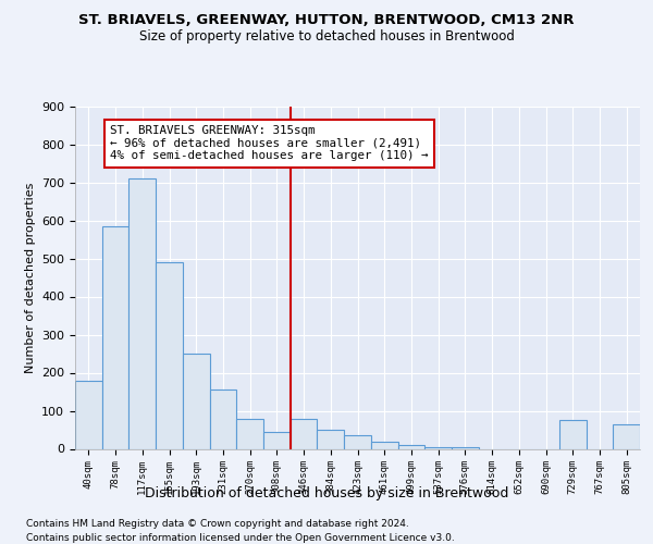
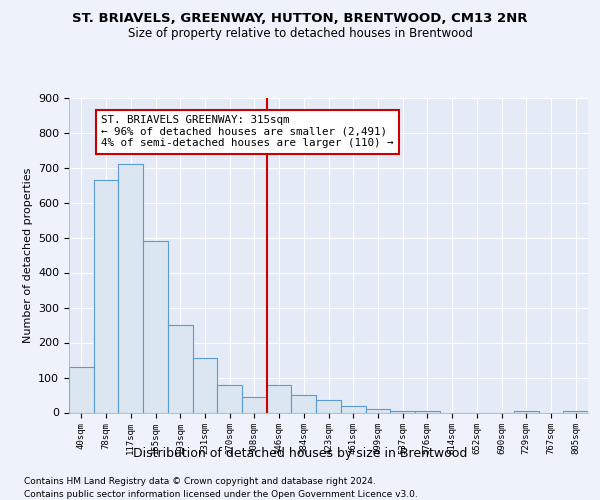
40sqm: 180 -> 130
78sqm: 585 -> 665
729sqm: 75 -> 5
805sqm: 65 -> 5
